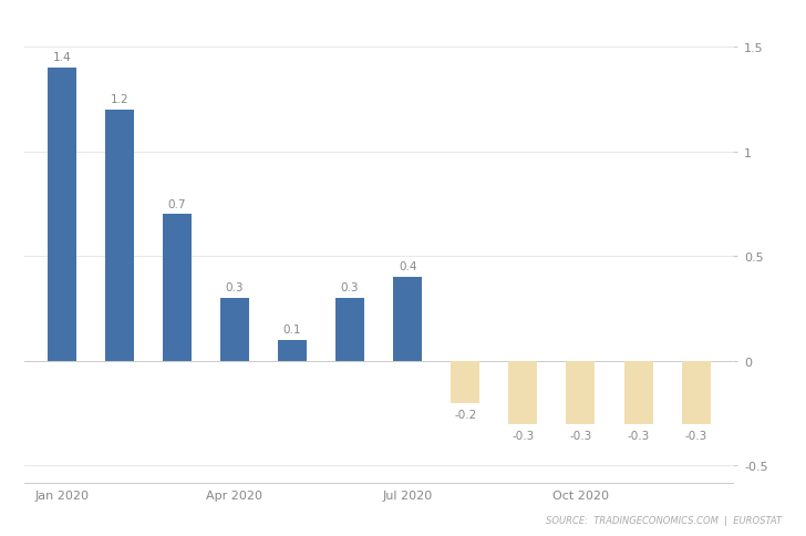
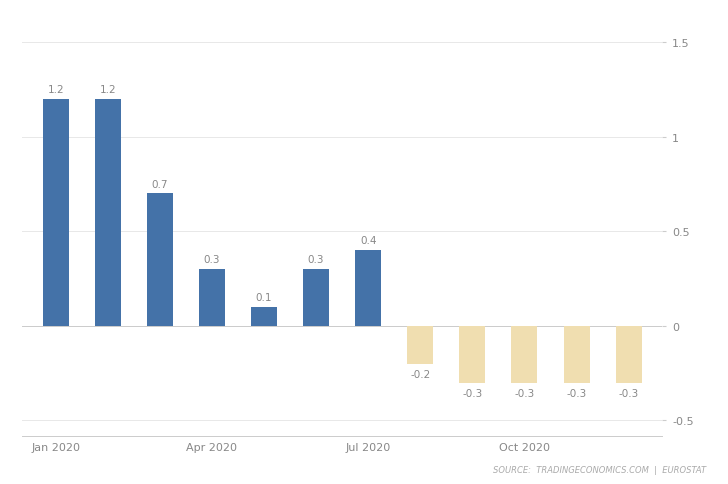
Jan 2020: 1.4 -> 1.2
